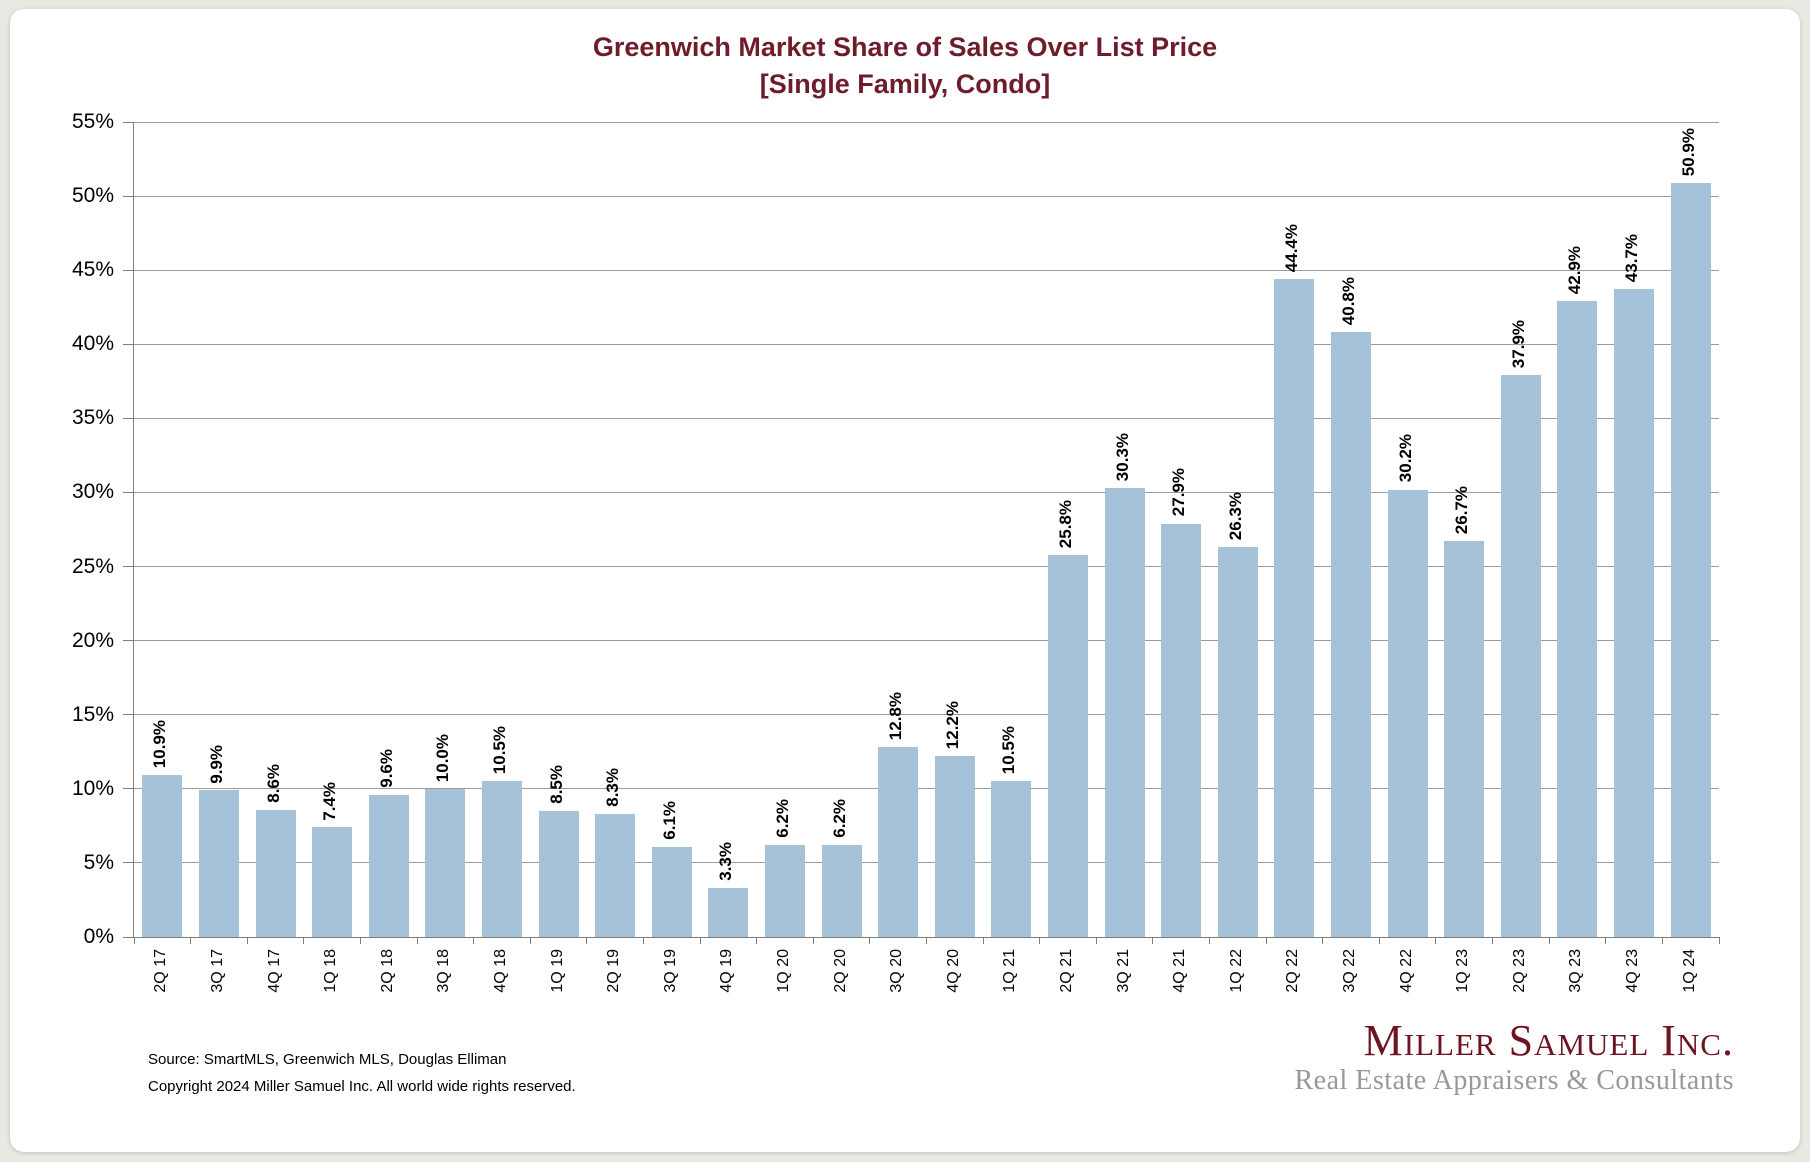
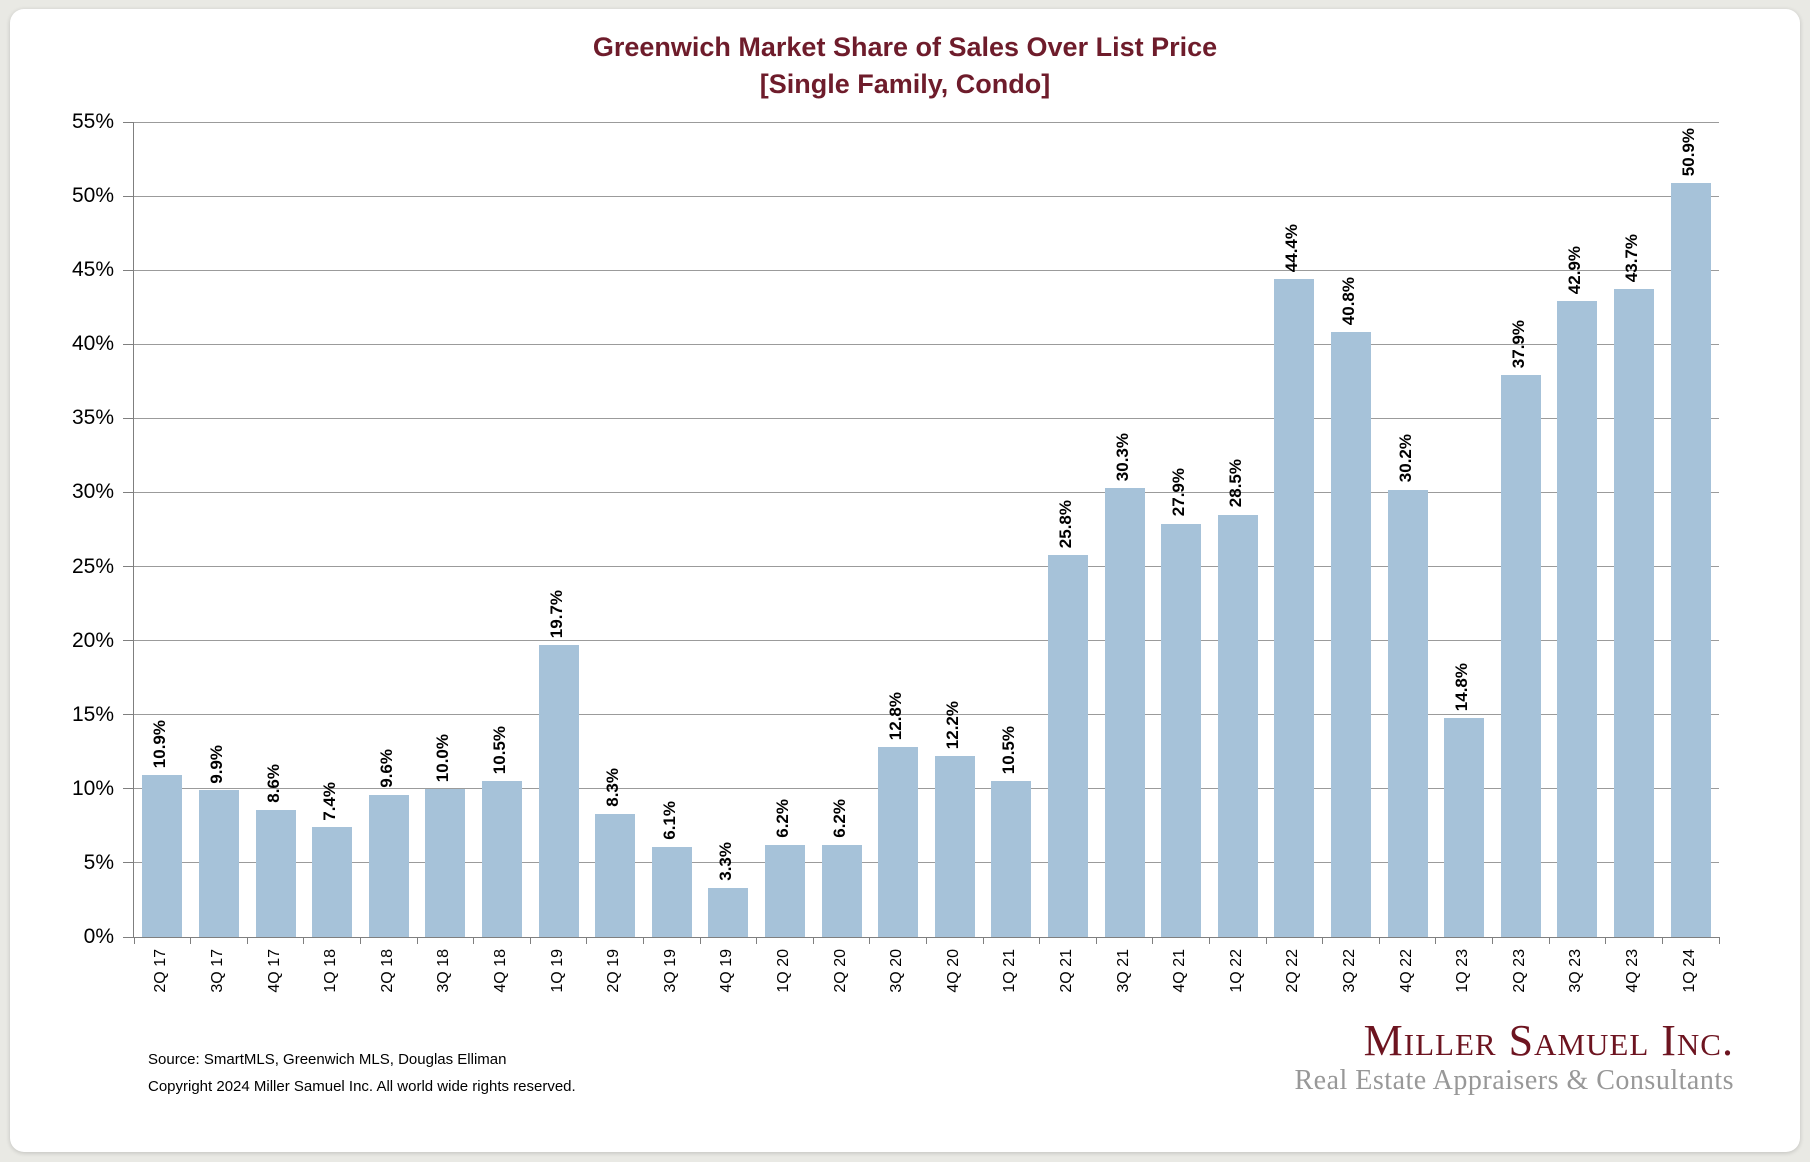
1Q 19: 8.5% -> 19.7%
1Q 22: 26.3% -> 28.5%
1Q 23: 26.7% -> 14.8%
